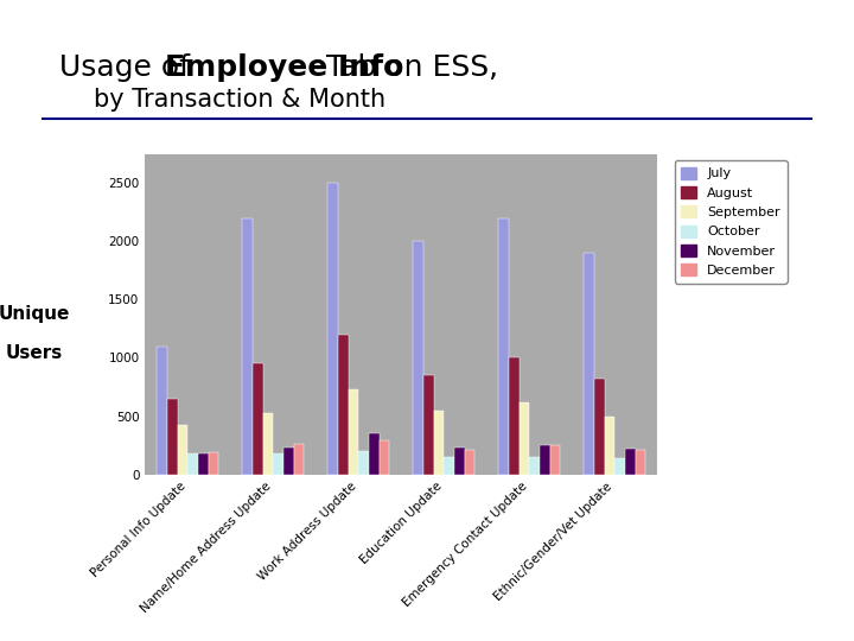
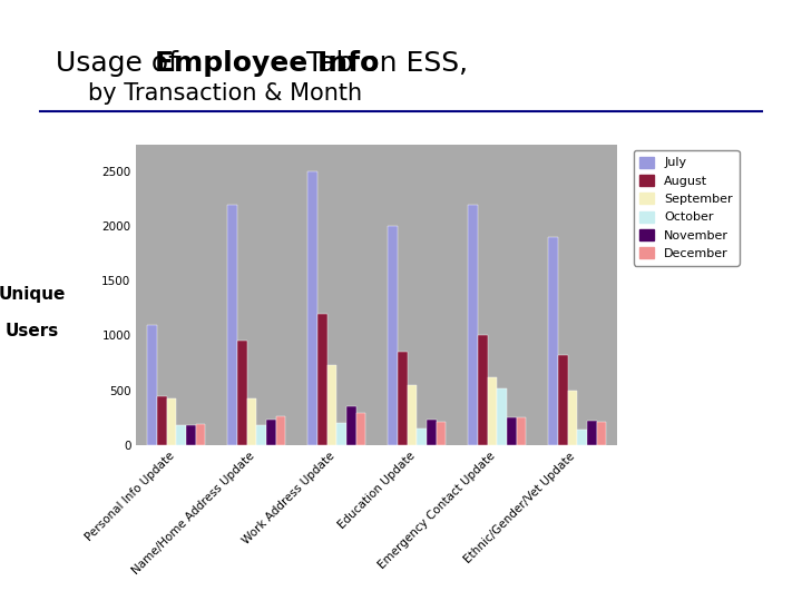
August/Personal Info Update: 650 -> 440
September/Name/Home Address Update: 530 -> 420
October/Emergency Contact Update: 150 -> 520
